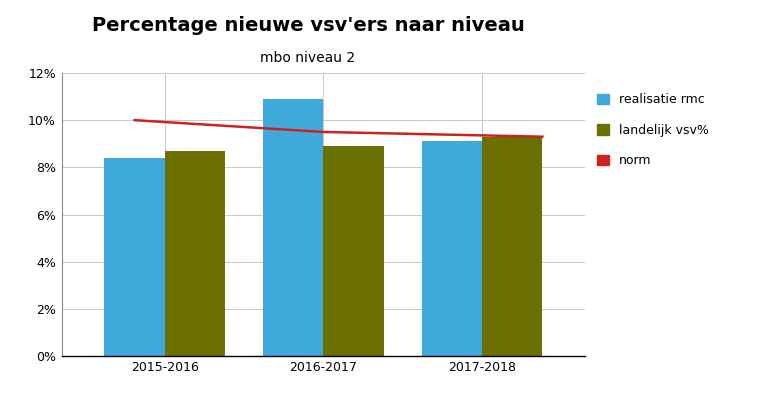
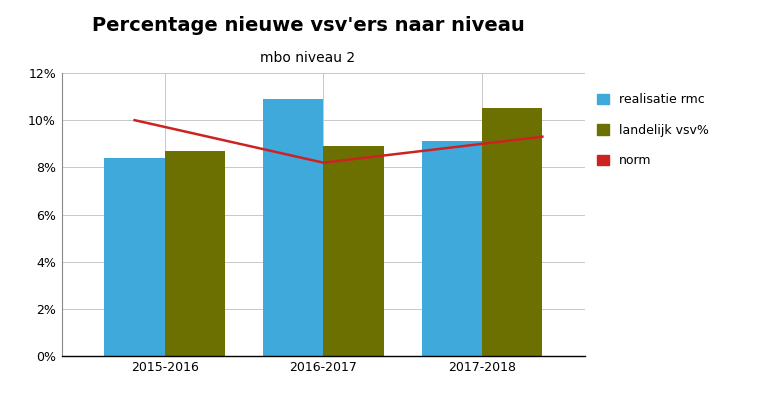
norm/2016-2017: 9.5% -> 8.2%
landelijk vsv%/2017-2018: 9.3% -> 10.5%
